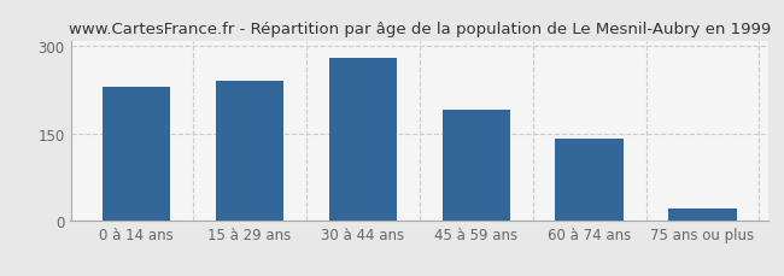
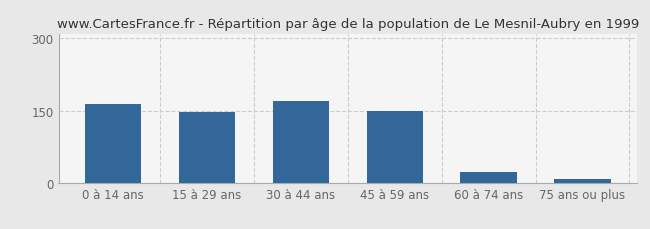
0 à 14 ans: 230 -> 163
15 à 29 ans: 240 -> 148
30 à 44 ans: 280 -> 170
45 à 59 ans: 190 -> 150
60 à 74 ans: 140 -> 22
75 ans ou plus: 20 -> 9
